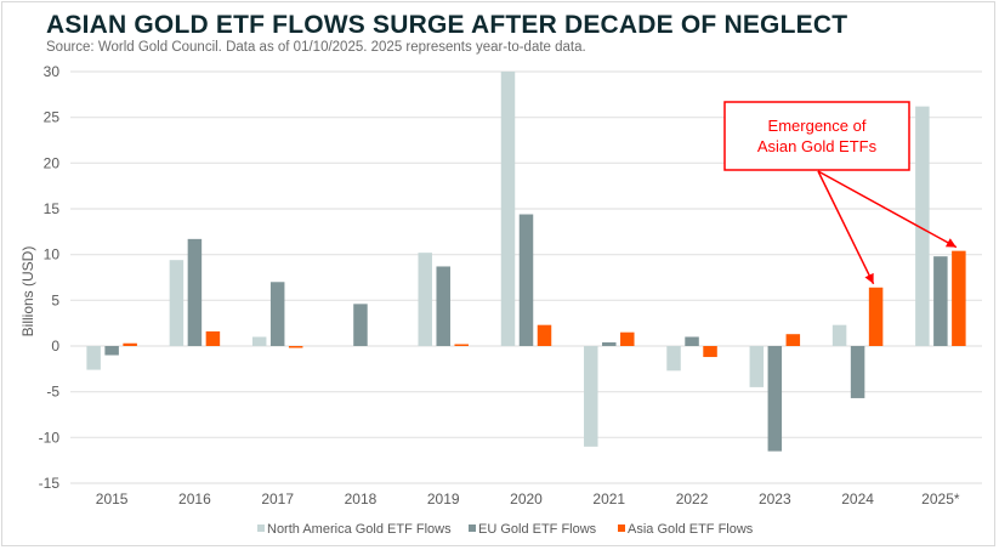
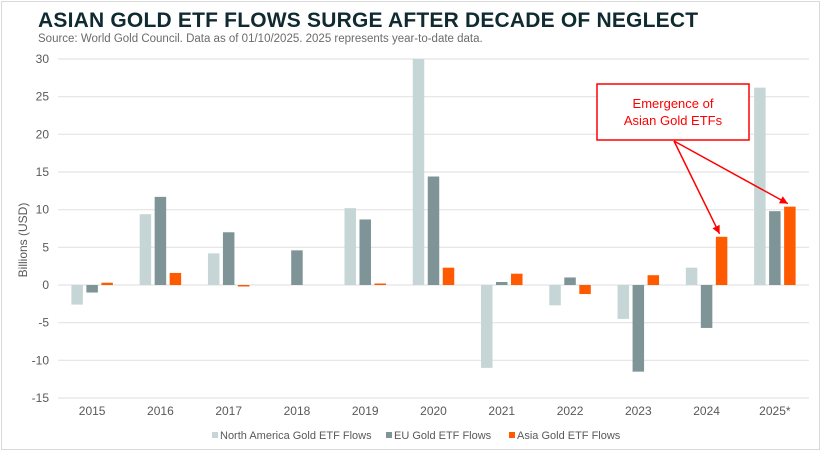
North America Gold ETF Flows/2017: 1 -> 4
